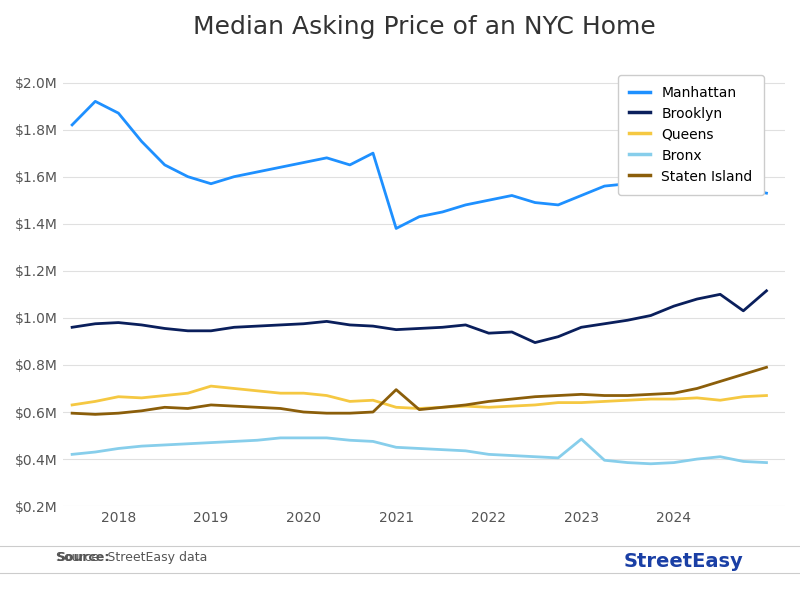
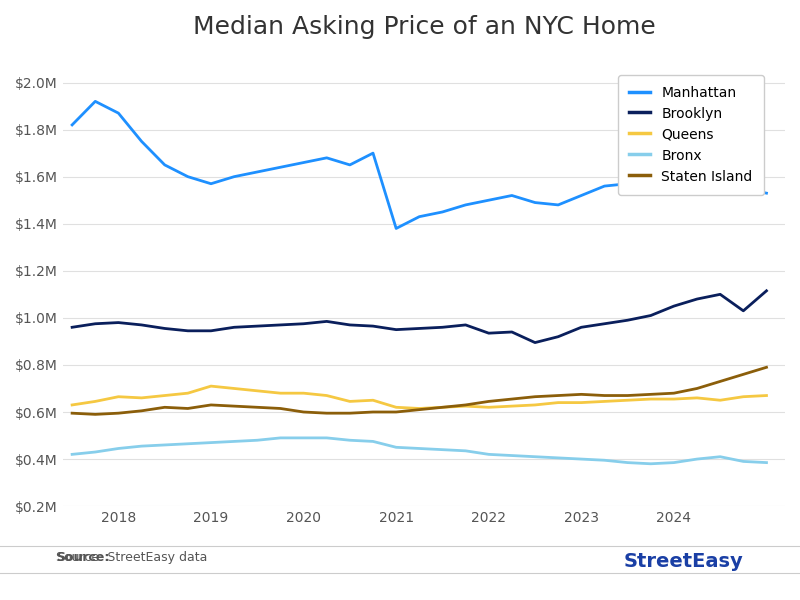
Staten Island/2021: $0.695M -> $0.600M
Bronx/2023: $0.485M -> $0.400M
